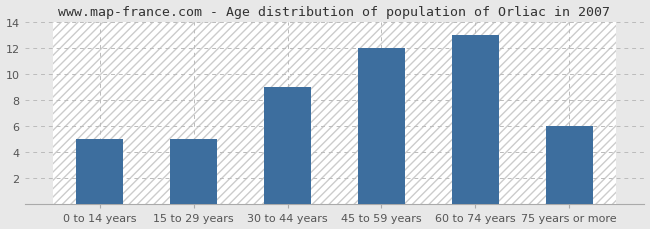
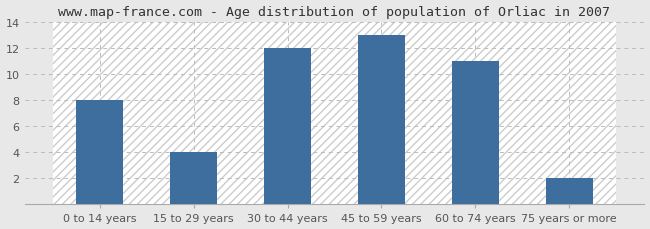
0 to 14 years: 5 -> 8
15 to 29 years: 5 -> 4
30 to 44 years: 9 -> 12
45 to 59 years: 12 -> 13
60 to 74 years: 13 -> 11
75 years or more: 6 -> 2
